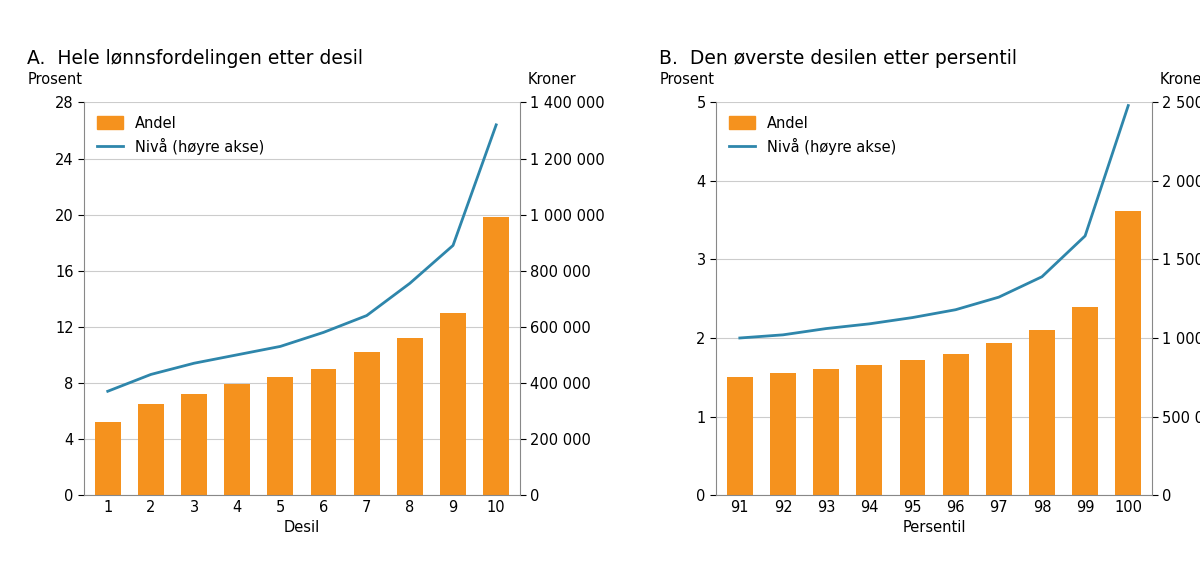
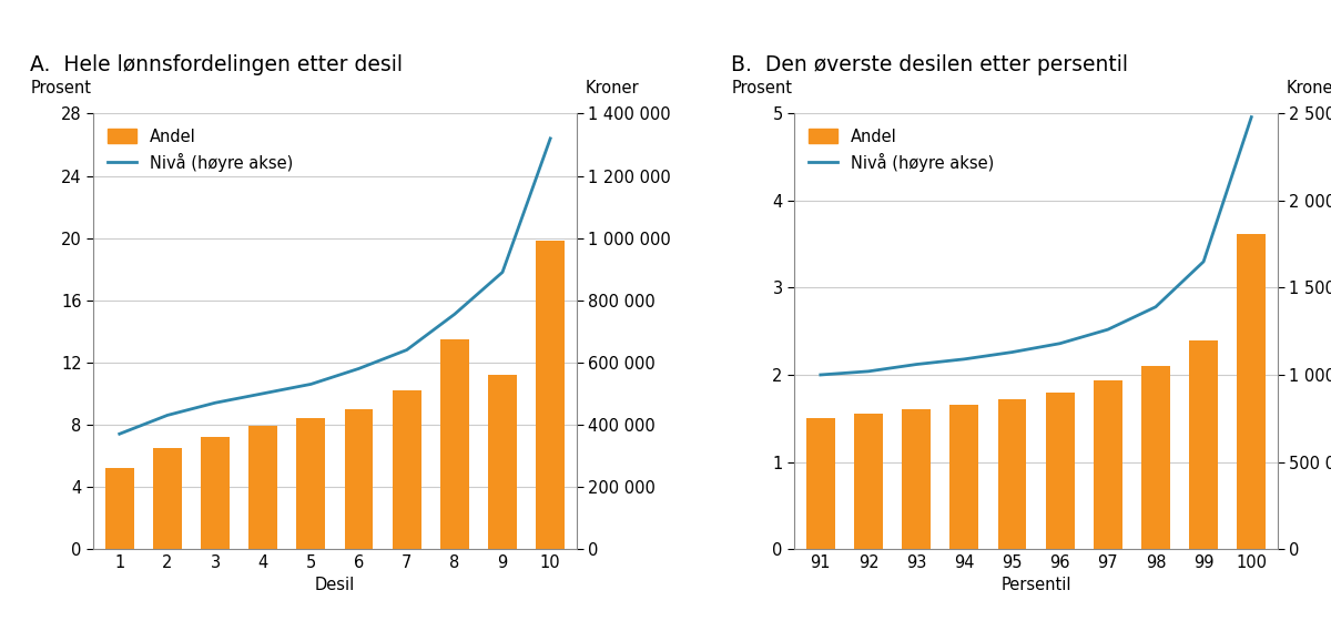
A. Hele lønnsfordelingen etter desil/Andel/8: 11.2 -> 13.5
A. Hele lønnsfordelingen etter desil/Andel/9: 13.0 -> 11.2
